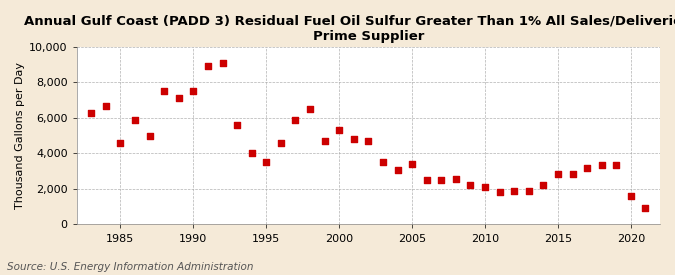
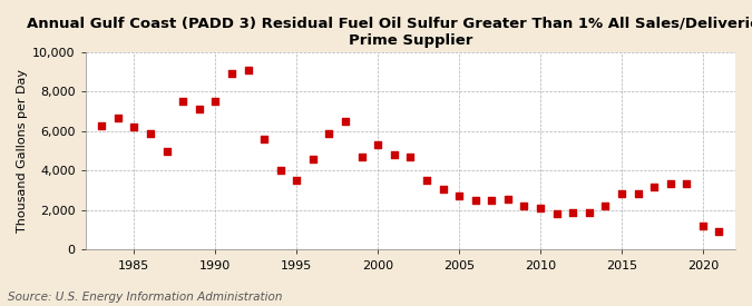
1985: 4,600 -> 6,200
2005: 3,400 -> 2,800
2020: 1,600 -> 1,200
